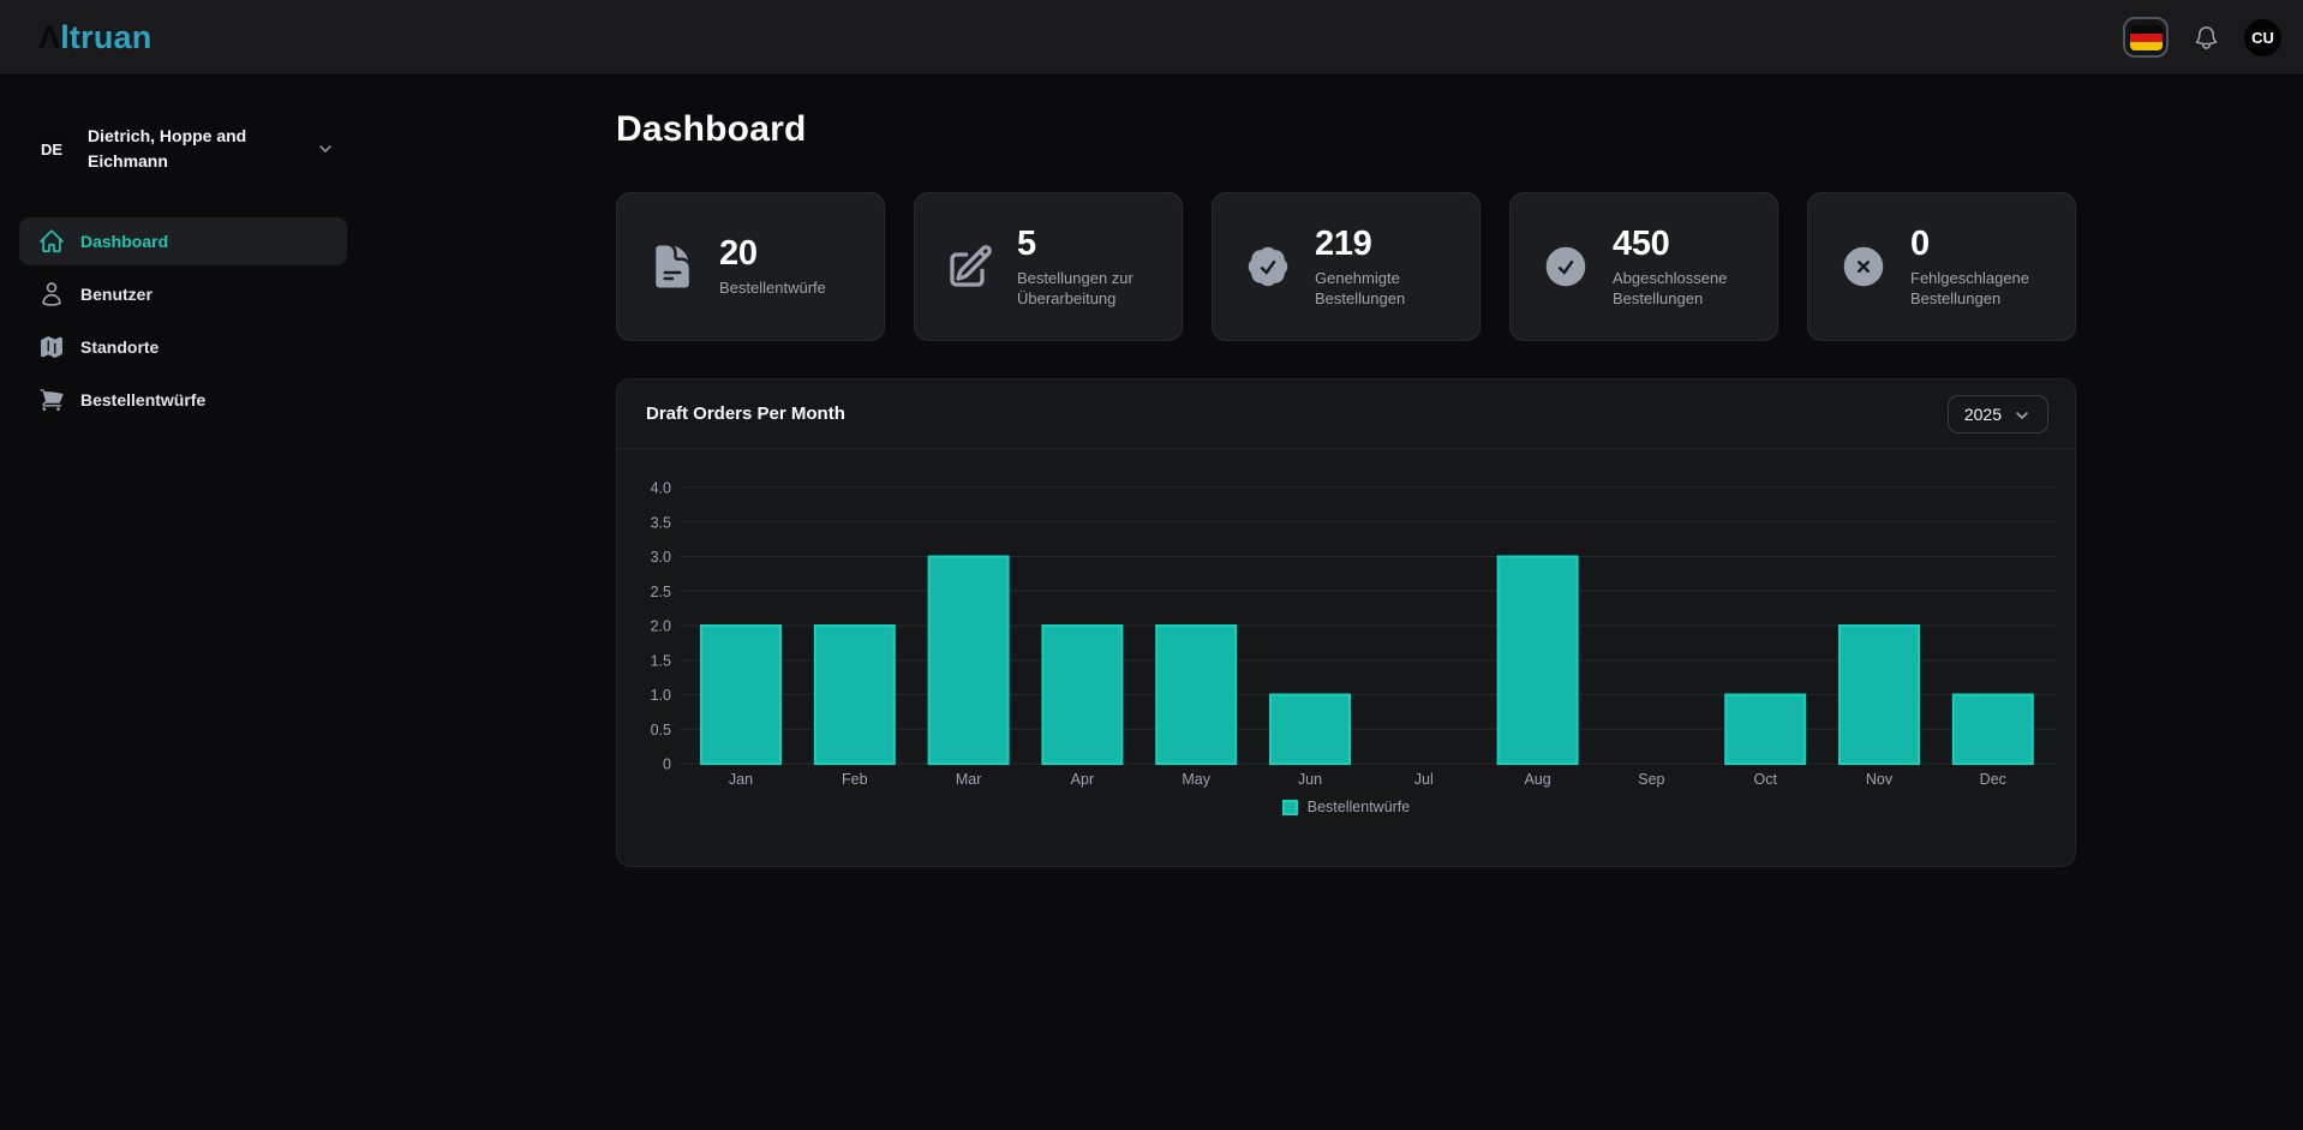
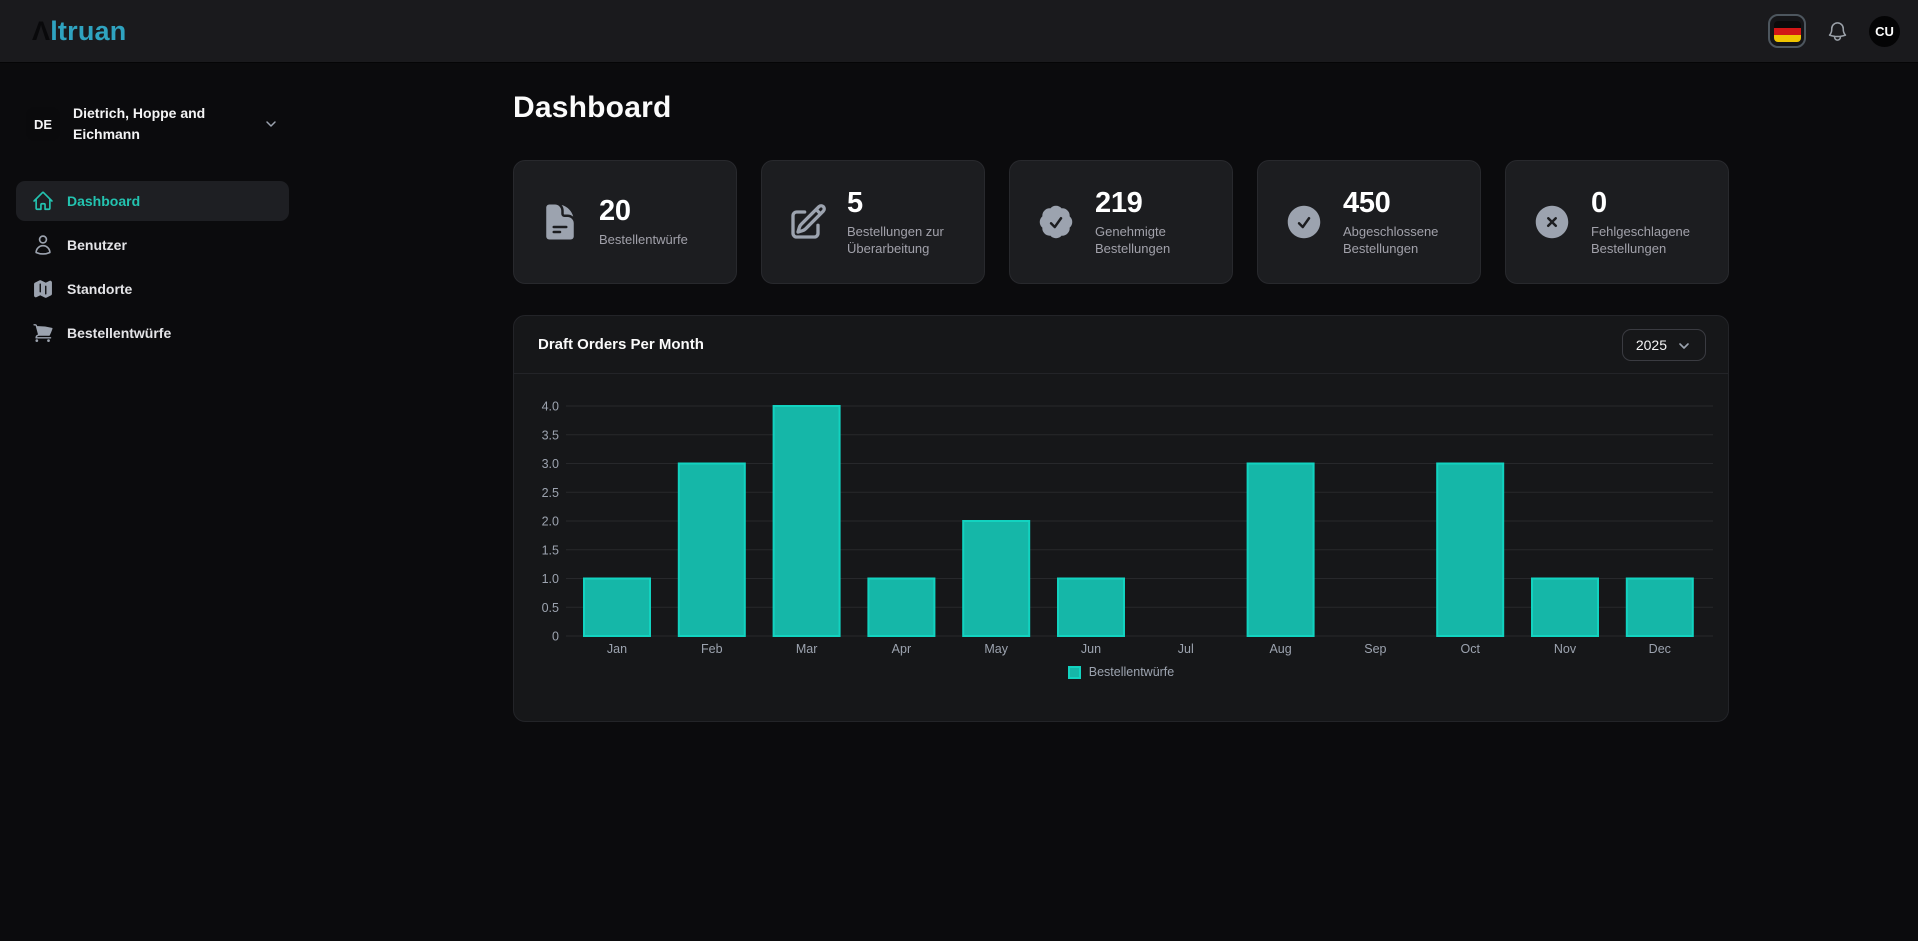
Jan: 2 -> 1
Feb: 2 -> 3
Mar: 3 -> 4
Apr: 2 -> 1
Oct: 1 -> 3
Nov: 2 -> 1
